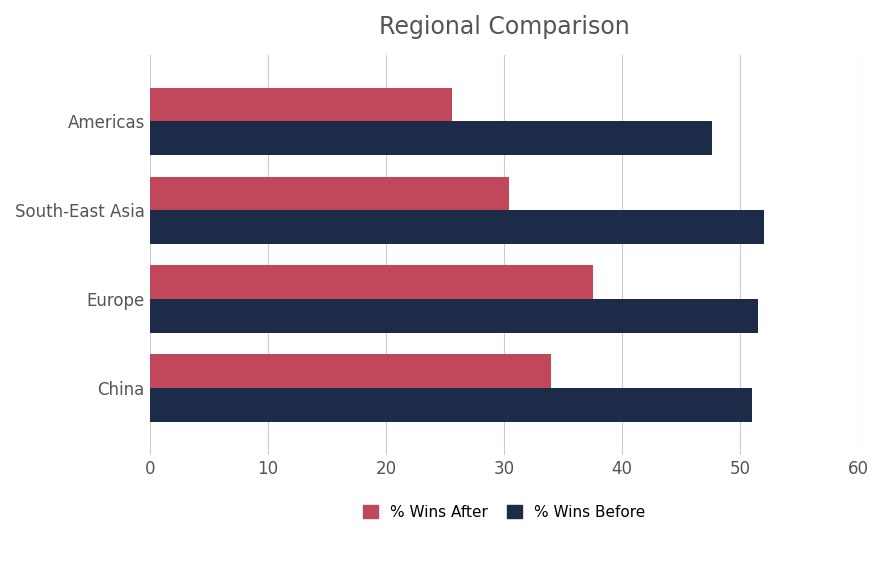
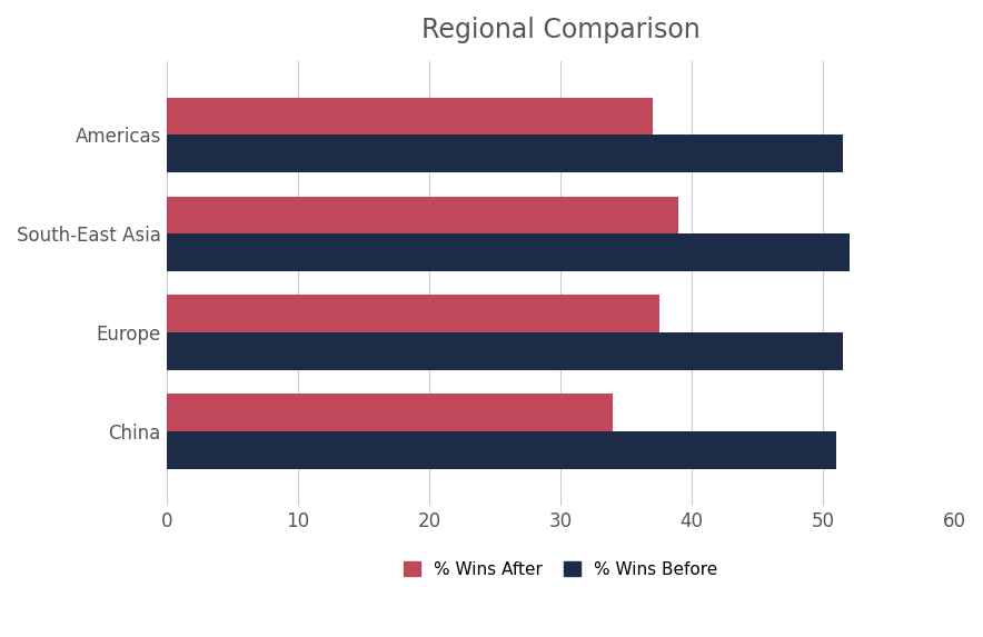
% Wins After/Americas: 25.6 -> 37.0
% Wins Before/Americas: 47.6 -> 51.5
% Wins After/South-East Asia: 30.4 -> 39.0
